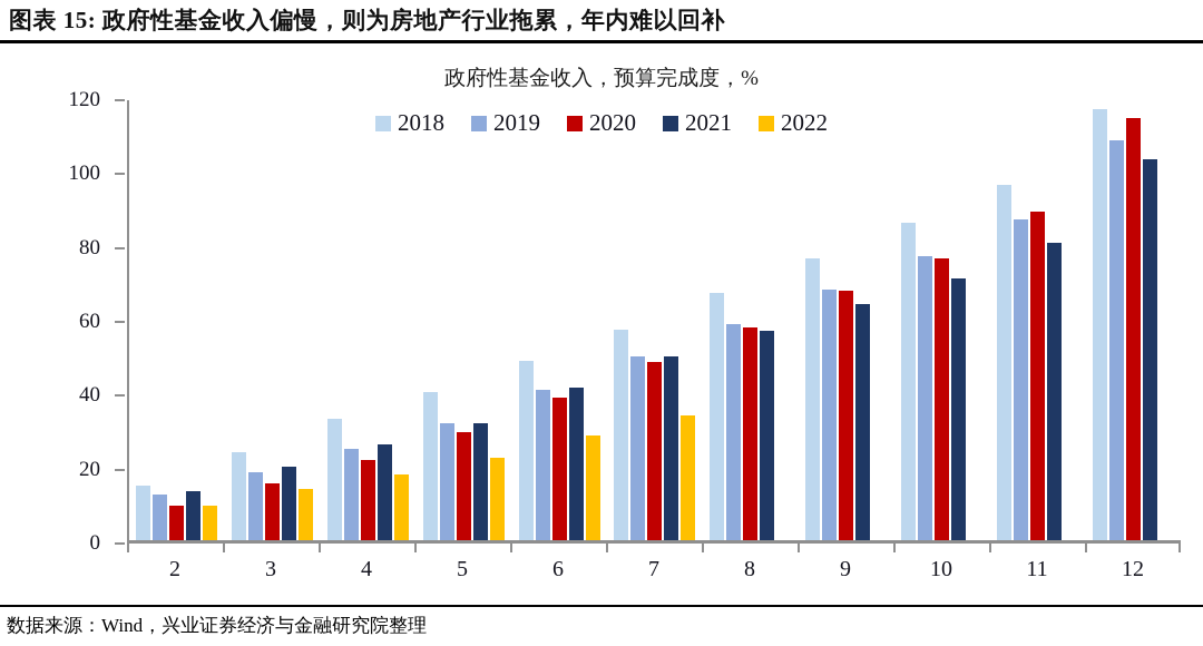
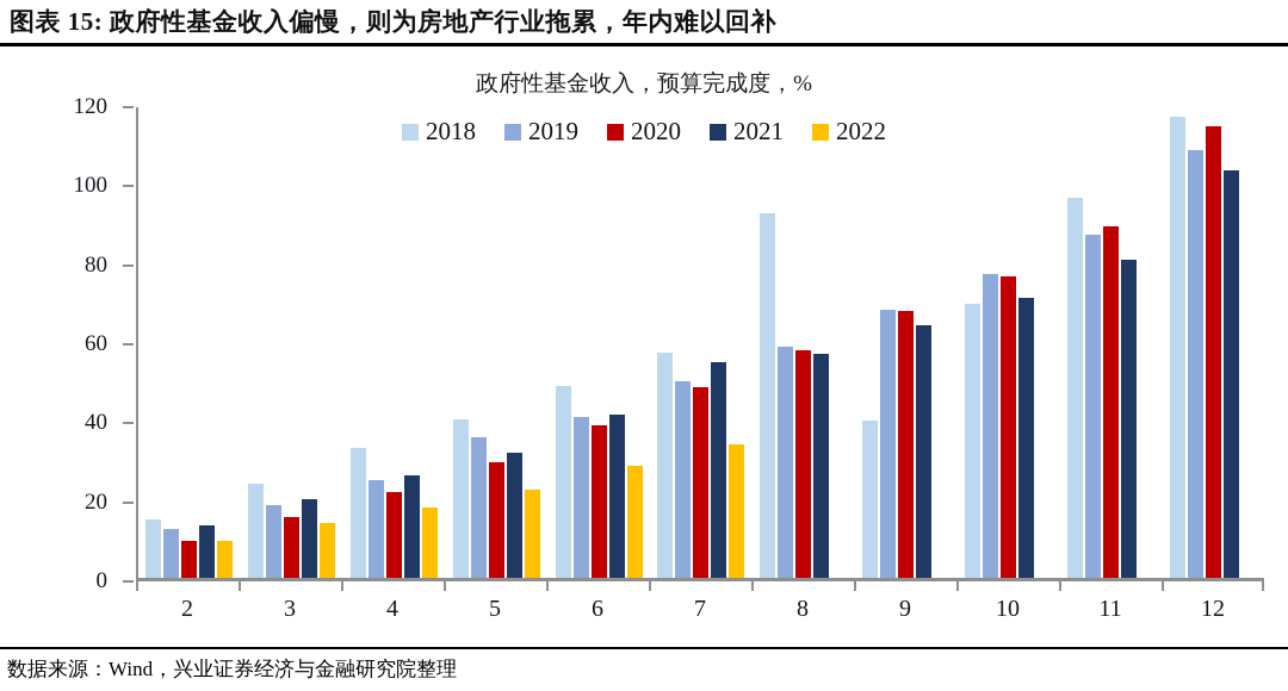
2019/5: 32 -> 36
2021/7: 50 -> 55
2018/8: 68 -> 93
2018/9: 77 -> 40
2018/10: 86 -> 70
